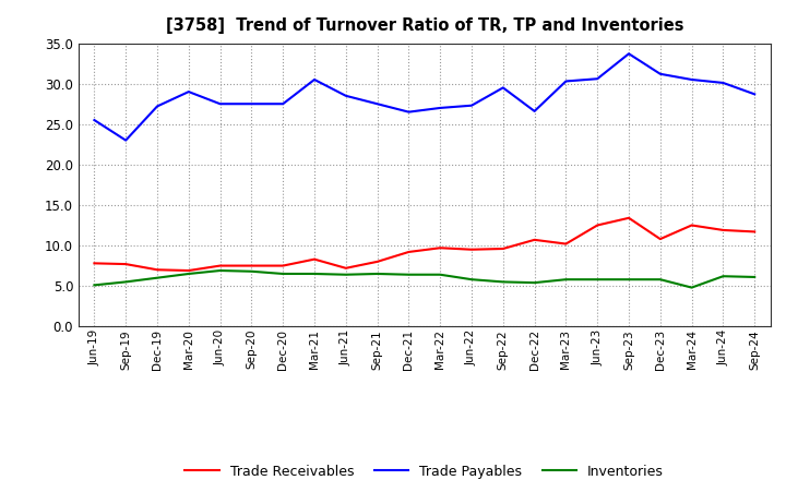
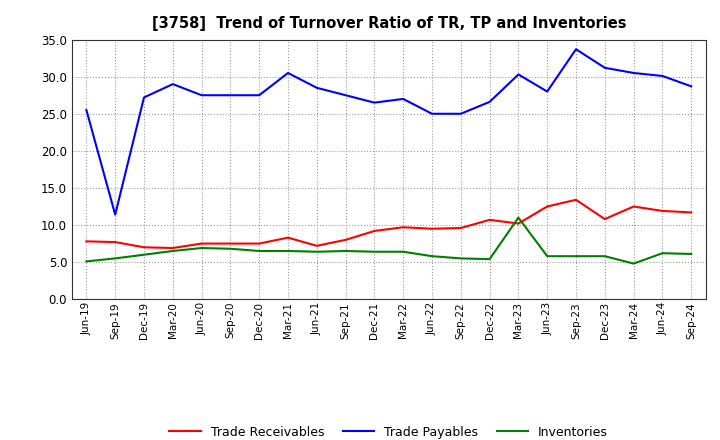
Trade Payables/Sep-19: 23.0 -> 11.4
Trade Payables/Jun-22: 27.3 -> 25.0
Trade Payables/Sep-22: 29.5 -> 25.0
Inventories/Mar-23: 5.8 -> 11.0
Trade Payables/Jun-23: 30.6 -> 28.0
